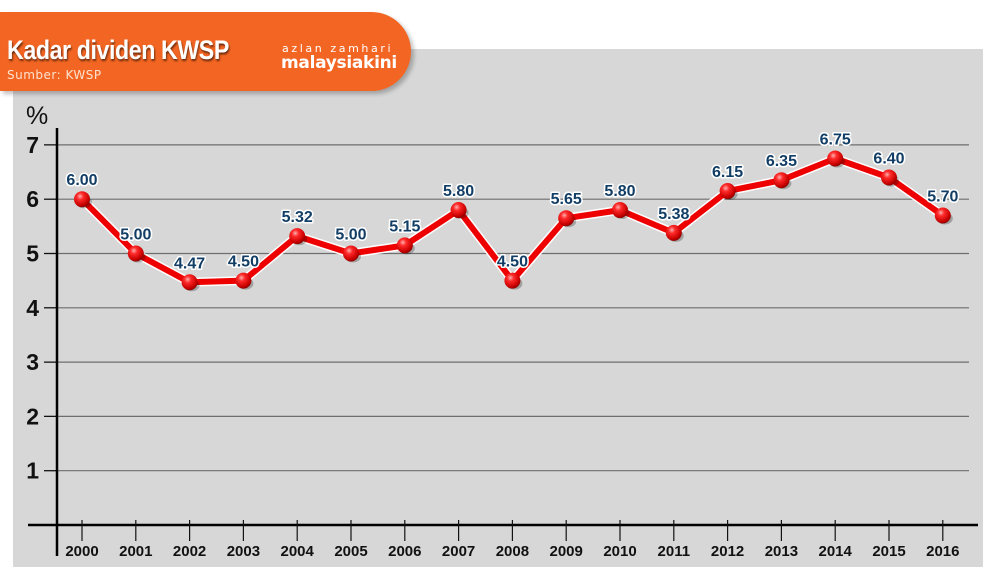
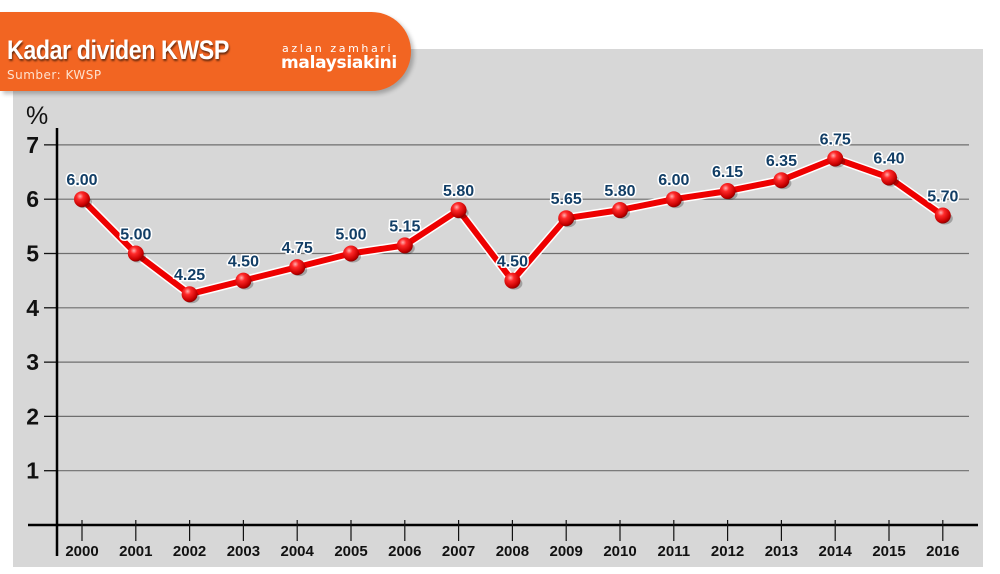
2002: 4.47 -> 4.25
2004: 5.32 -> 4.75
2011: 5.38 -> 6.00
